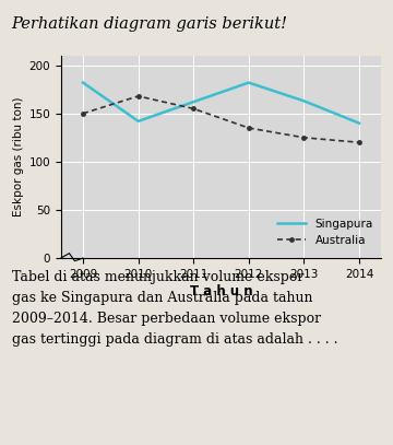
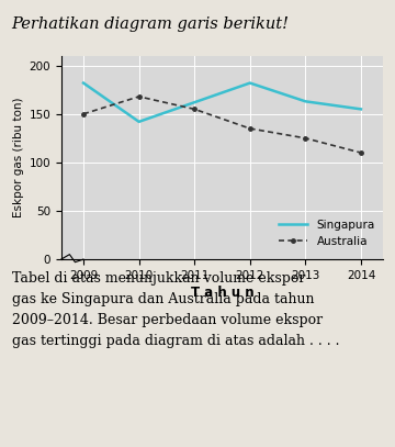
Singapura/2014: 140 -> 155
Australia/2014: 120 -> 110
